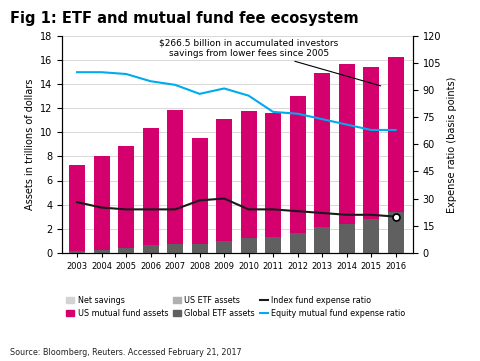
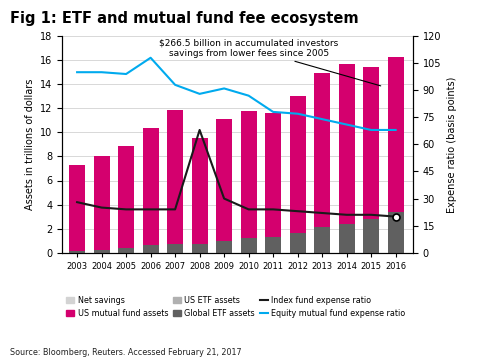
Equity mutual fund expense ratio/2006: 95 -> 108
Index fund expense ratio/2008: 29 -> 68
